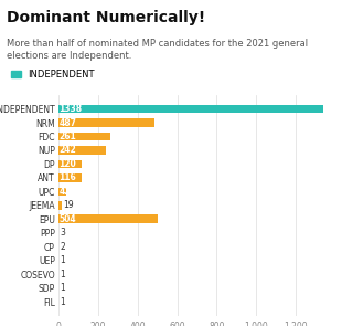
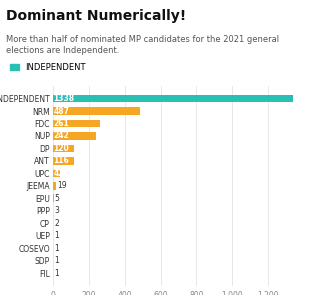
EPU: 504 -> 5
